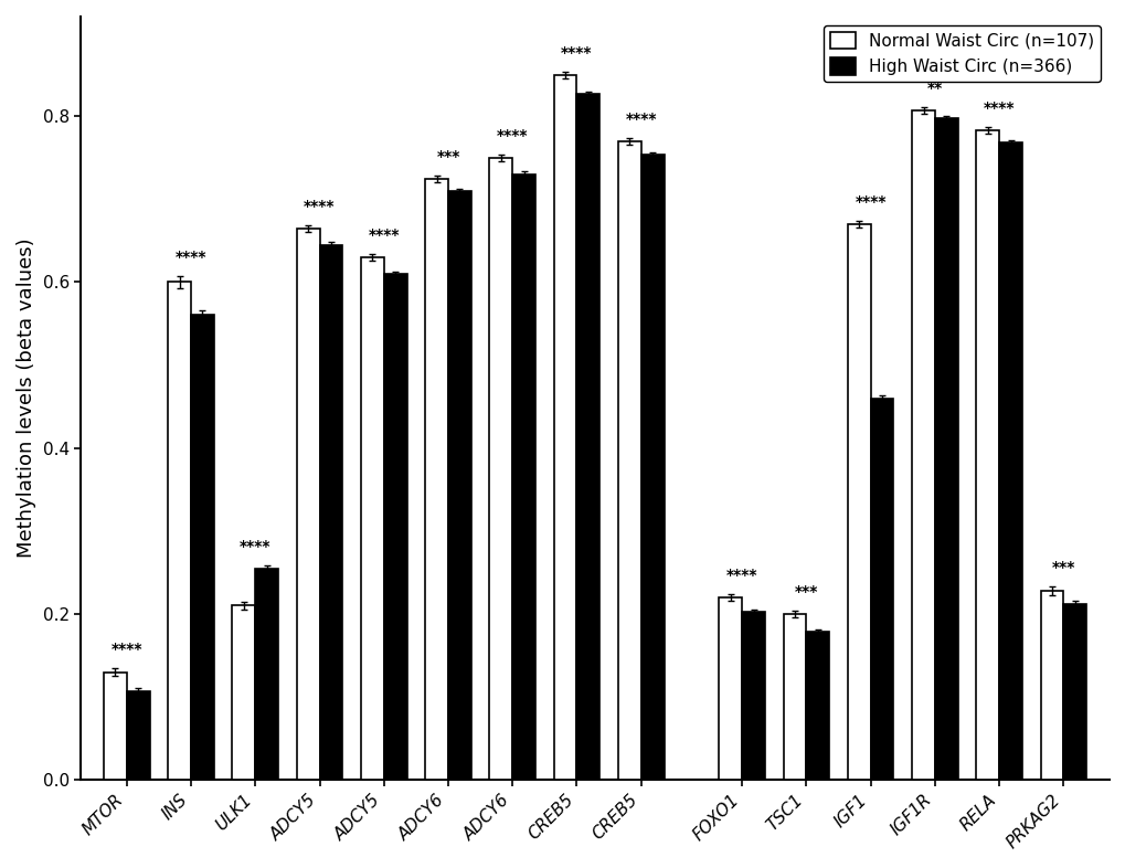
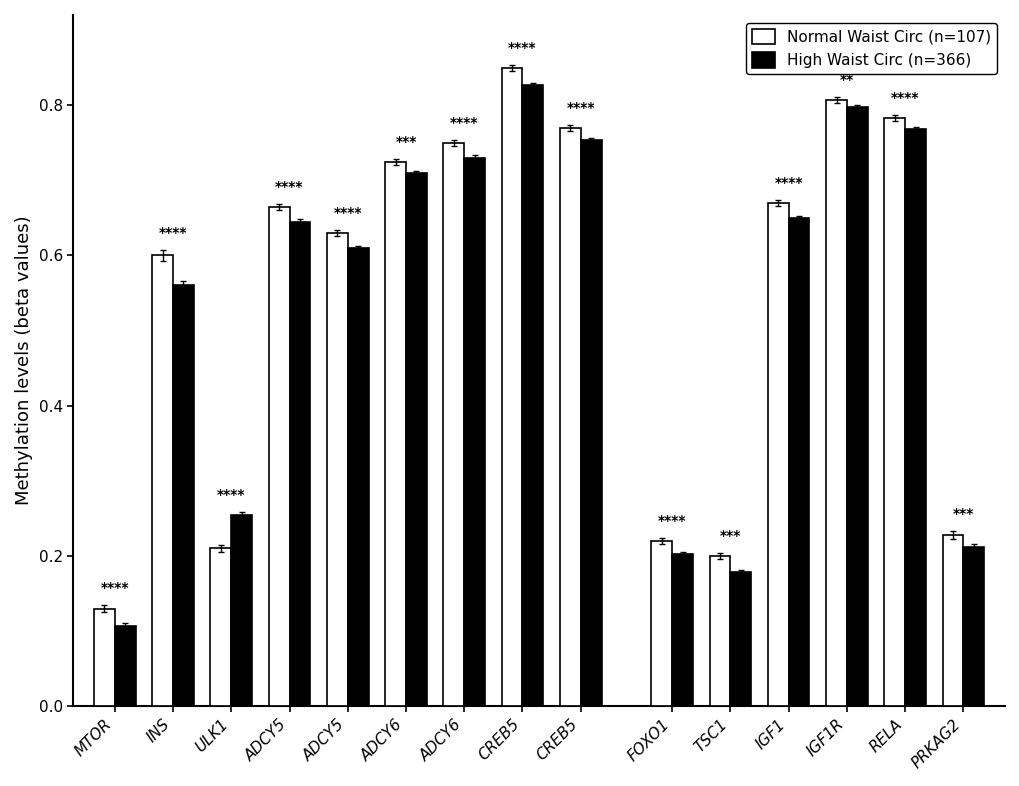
High Waist Circ (n=366)/IGF1: 0.460 -> 0.650
